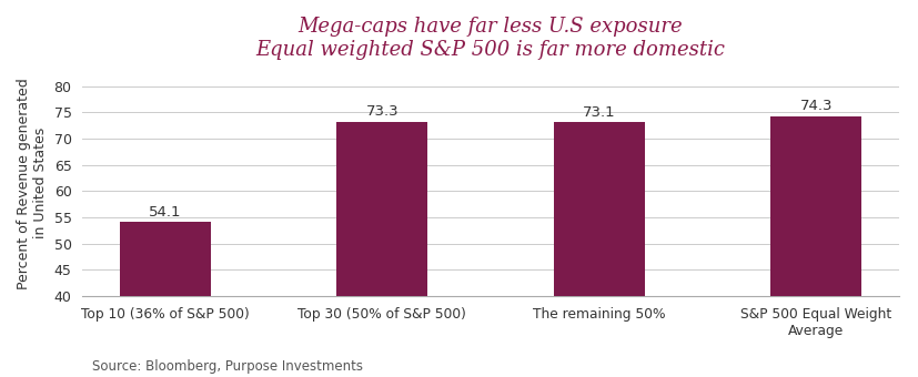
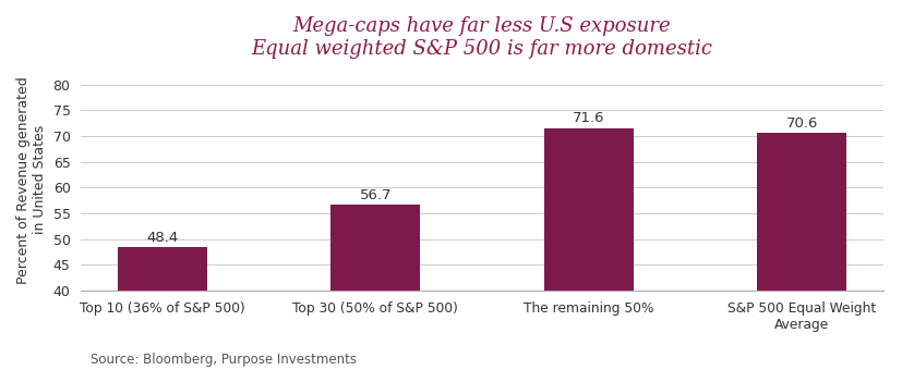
Top 10 (36% of S&P 500): 54.1 -> 48.4
Top 30 (50% of S&P 500): 73.3 -> 56.7
The remaining 50%: 73.1 -> 71.6
S&P 500 Equal Weight Average: 74.3 -> 70.6
